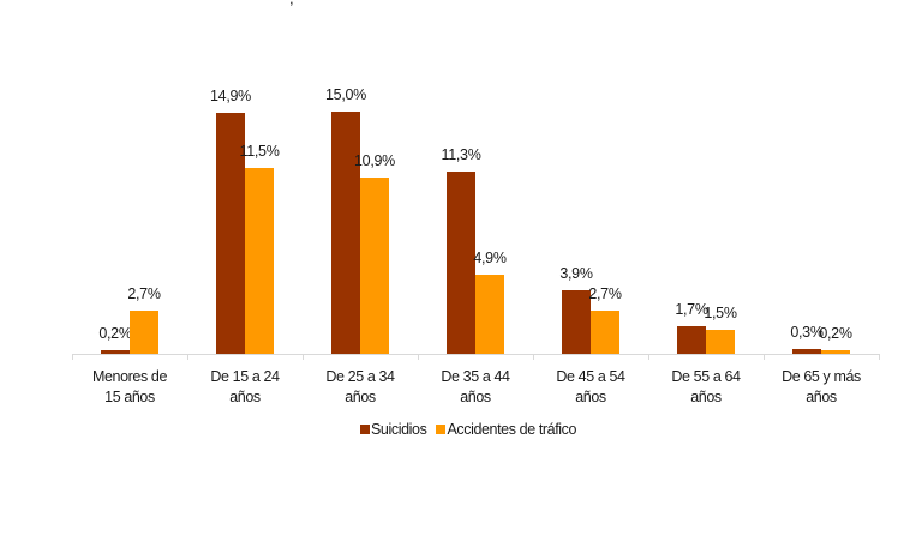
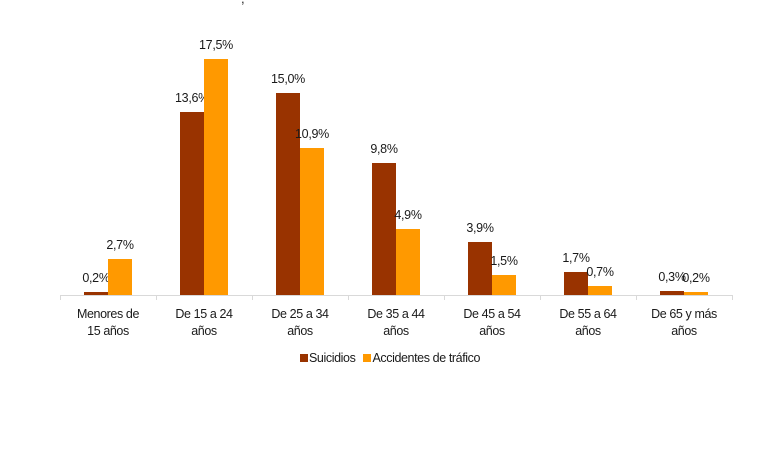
Suicidios/De 15 a 24 años: 14,9% -> 13,6%
Accidentes de tráfico/De 15 a 24 años: 11,5% -> 17,5%
Suicidios/De 35 a 44 años: 11,3% -> 9,8%
Accidentes de tráfico/De 45 a 54 años: 2,7% -> 1,5%
Accidentes de tráfico/De 55 a 64 años: 1,5% -> 0,7%
